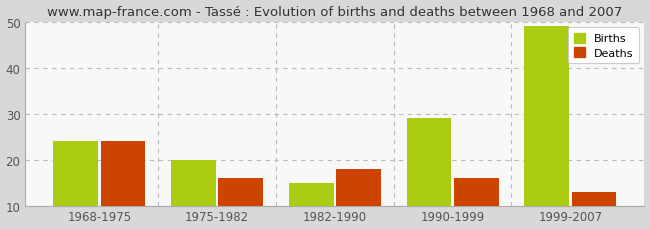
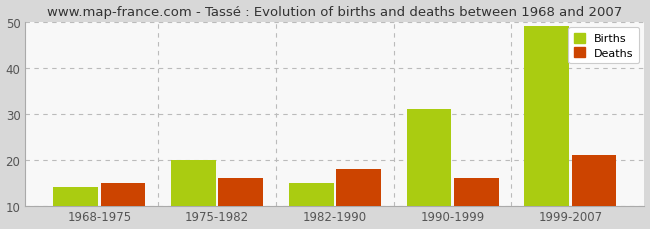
Births/1968-1975: 24 -> 14
Deaths/1968-1975: 24 -> 15
Births/1990-1999: 29 -> 31
Deaths/1999-2007: 13 -> 21
